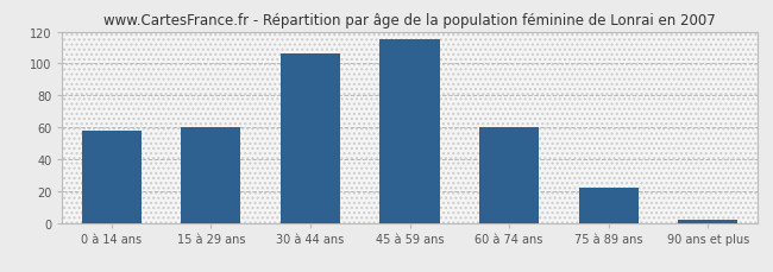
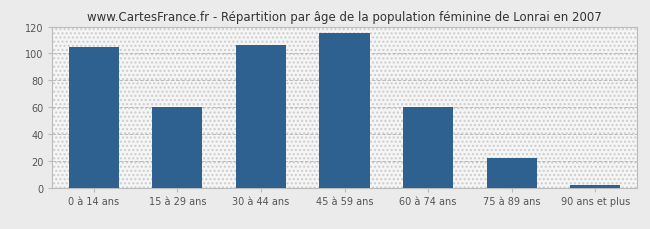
0 à 14 ans: 58 -> 105
